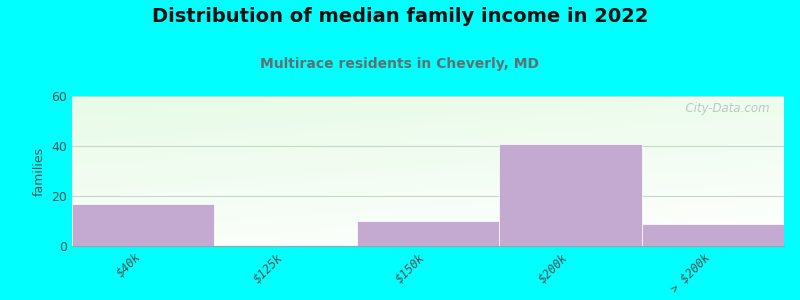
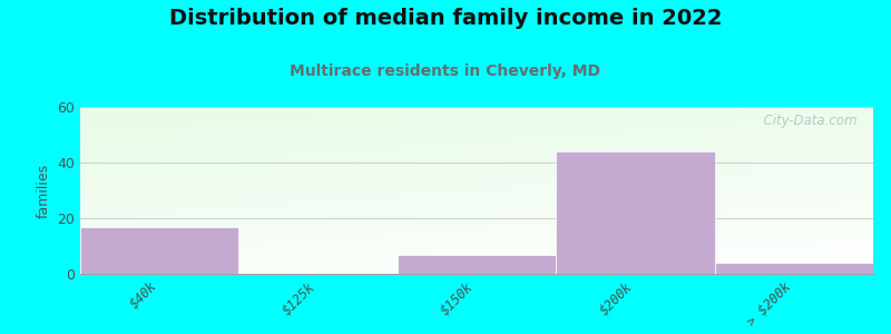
$150k: 10 -> 7
$200k: 41 -> 44
> $200k: 9 -> 4
